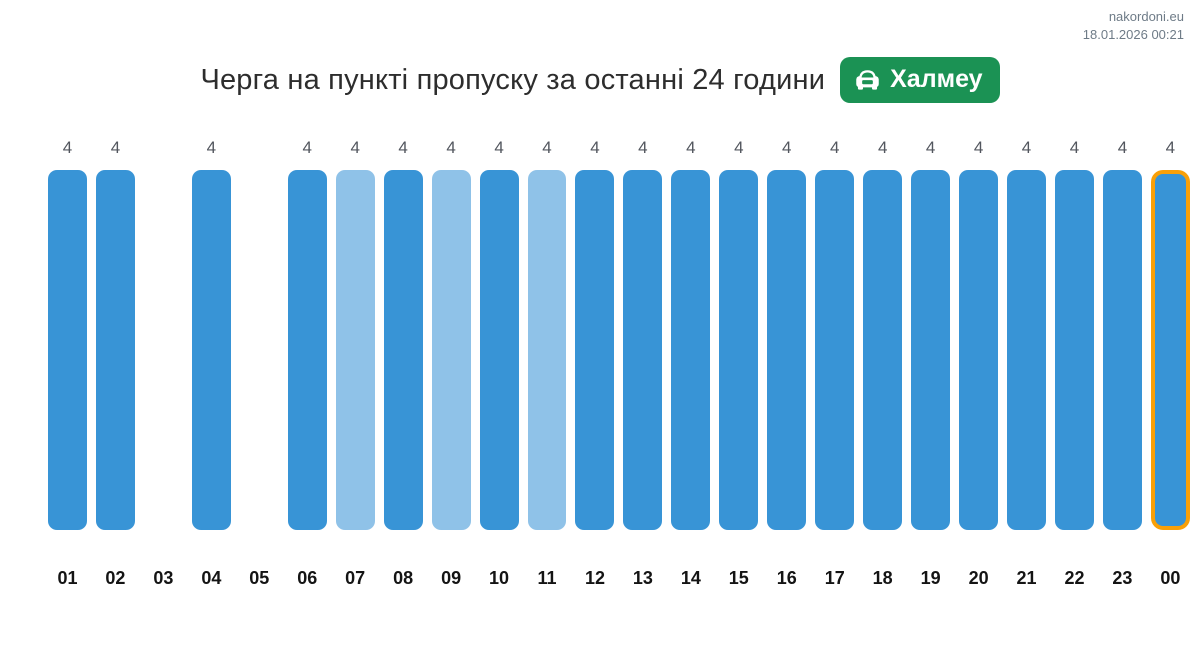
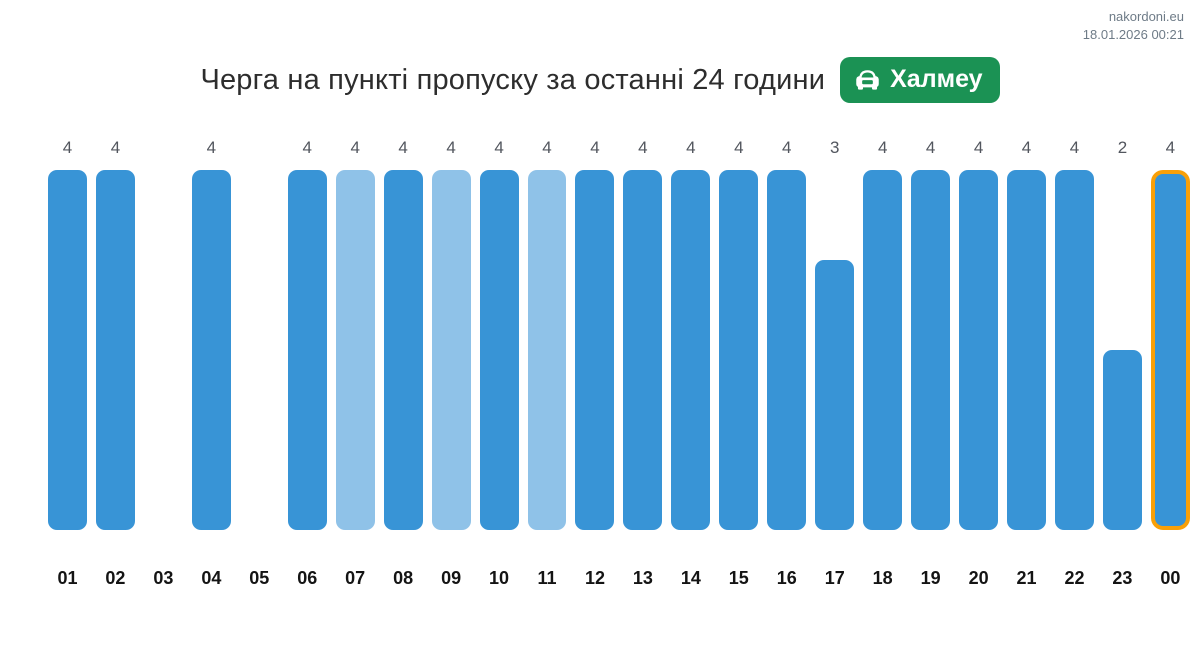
17: 4 -> 3
23: 4 -> 2
